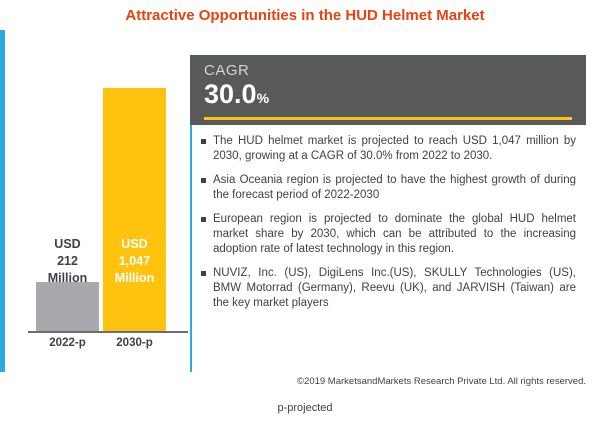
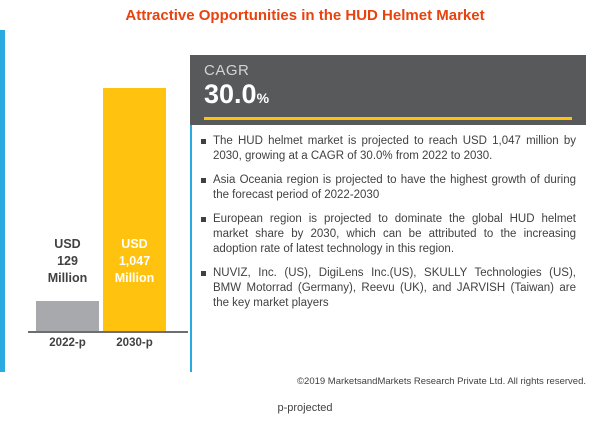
2022-p: 212 -> 129
